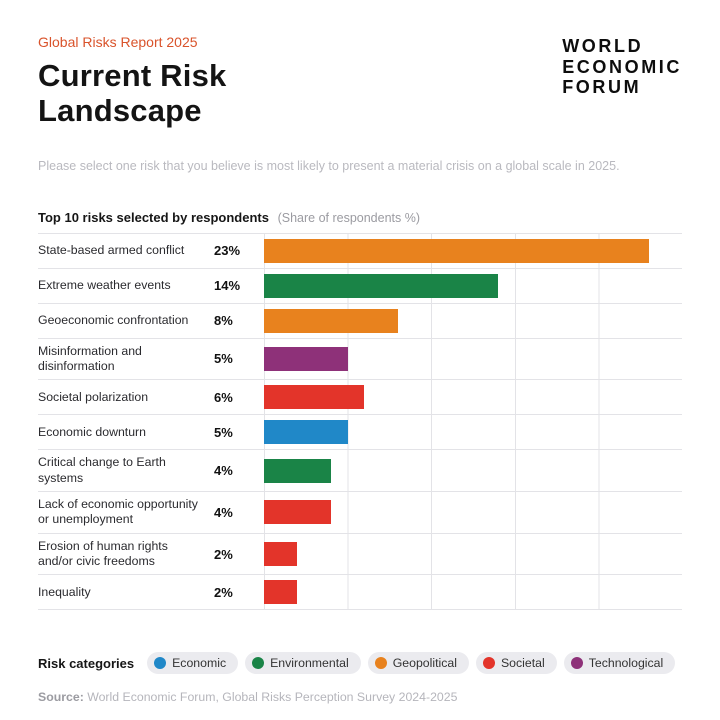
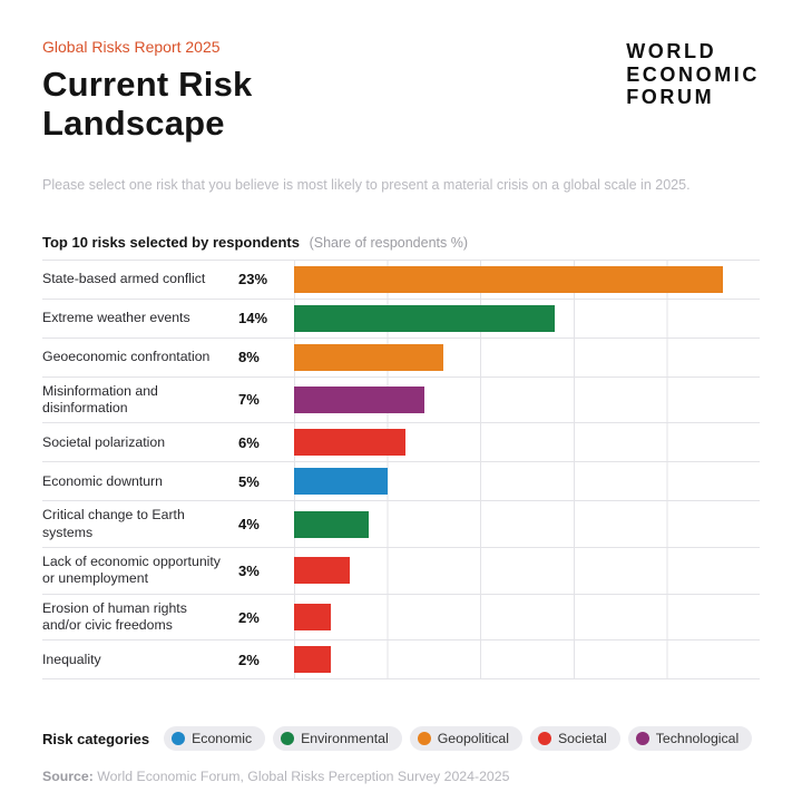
Misinformation and disinformation: 5% -> 7%
Lack of economic opportunity or unemployment: 4% -> 3%
